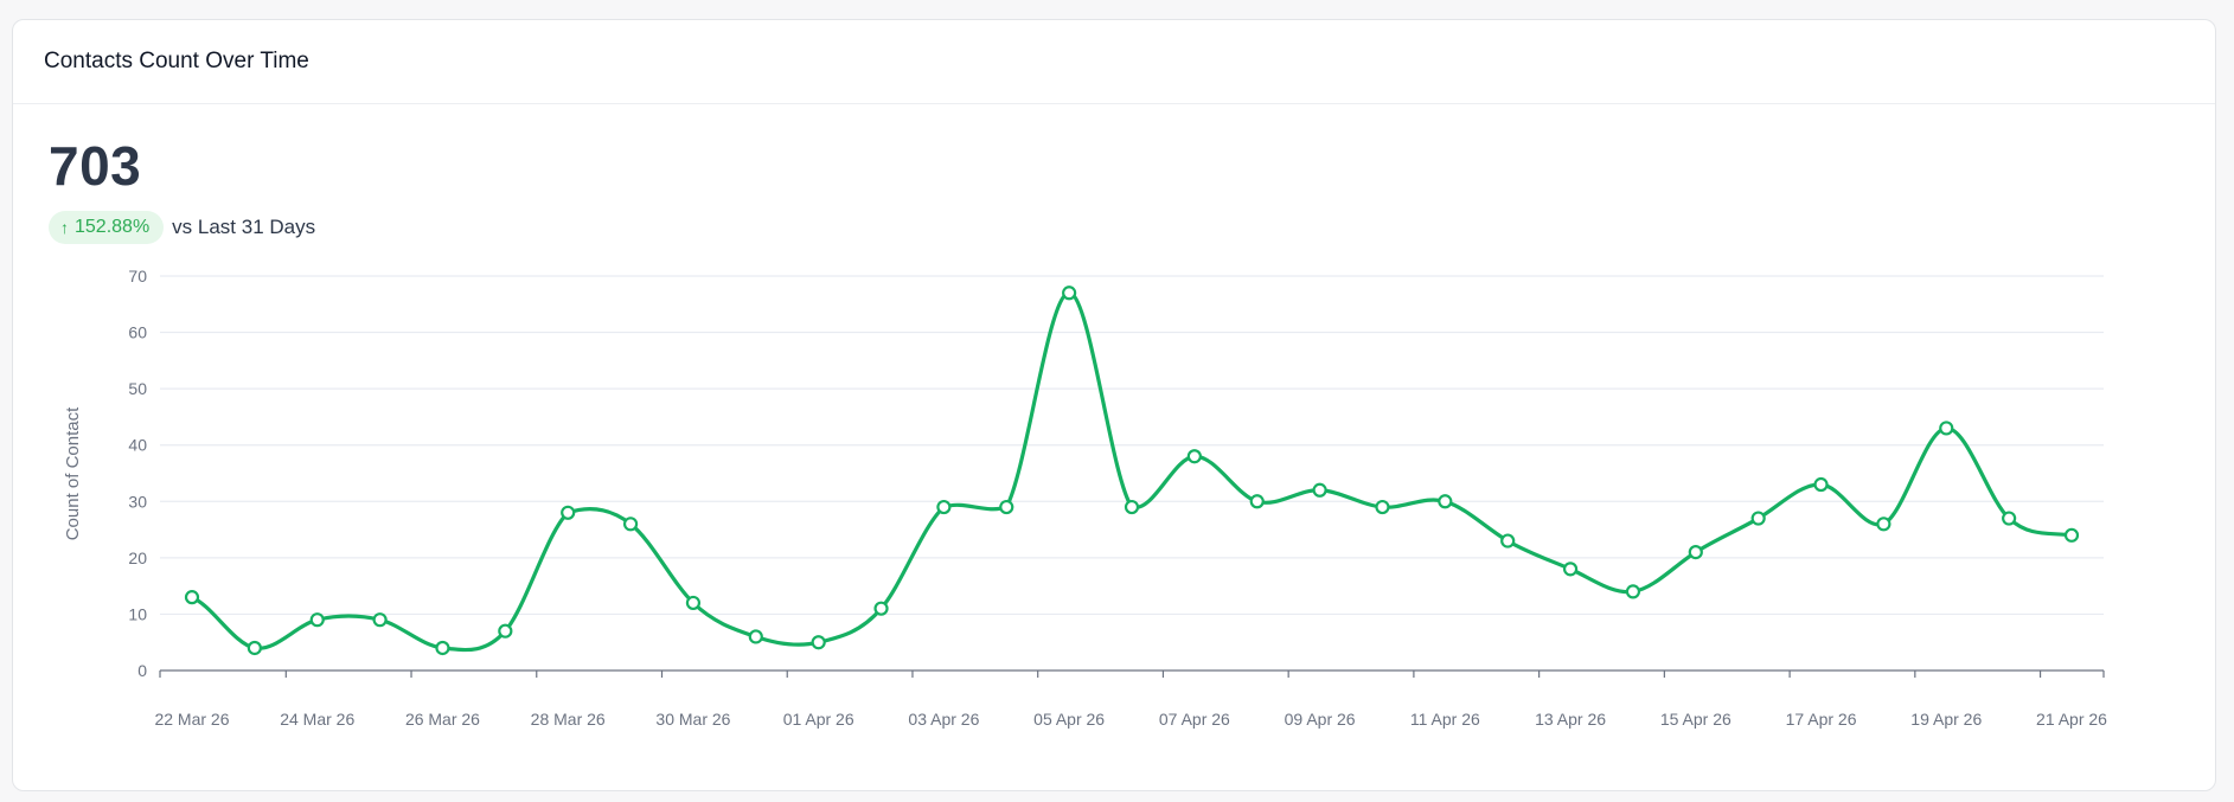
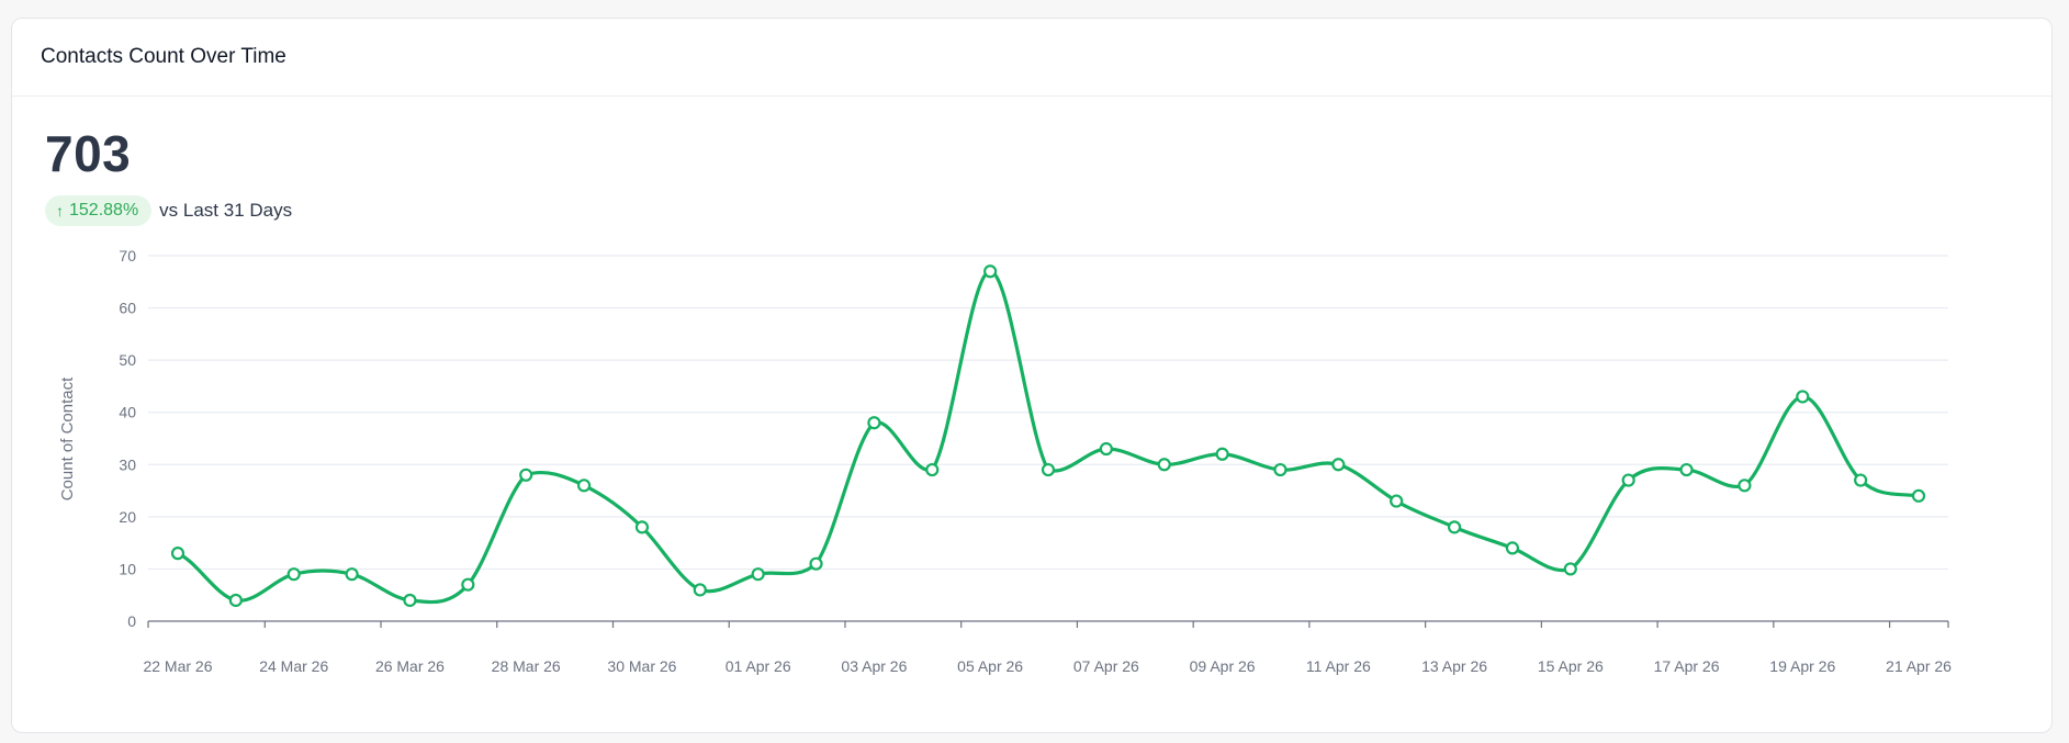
30 Mar 26: 12 -> 18
01 Apr 26: 5 -> 9
03 Apr 26: 29 -> 38
07 Apr 26: 38 -> 33
15 Apr 26: 21 -> 10
17 Apr 26: 33 -> 29
